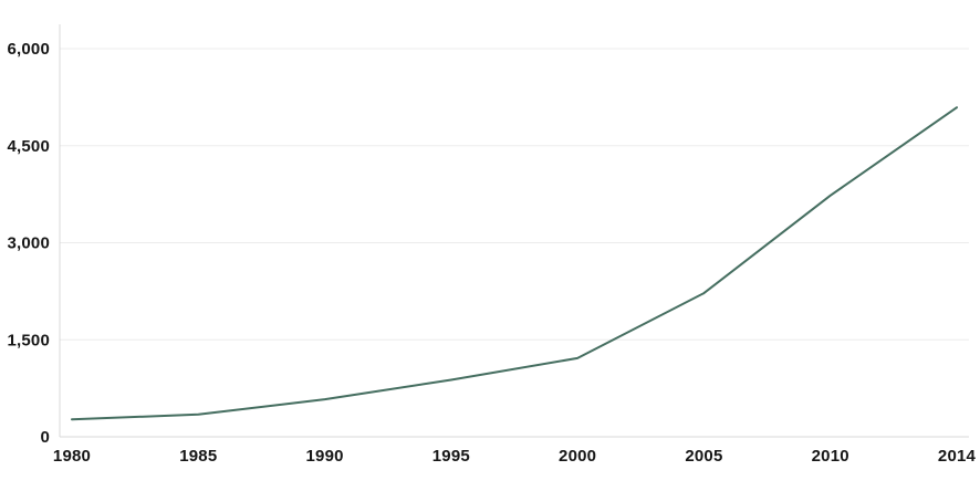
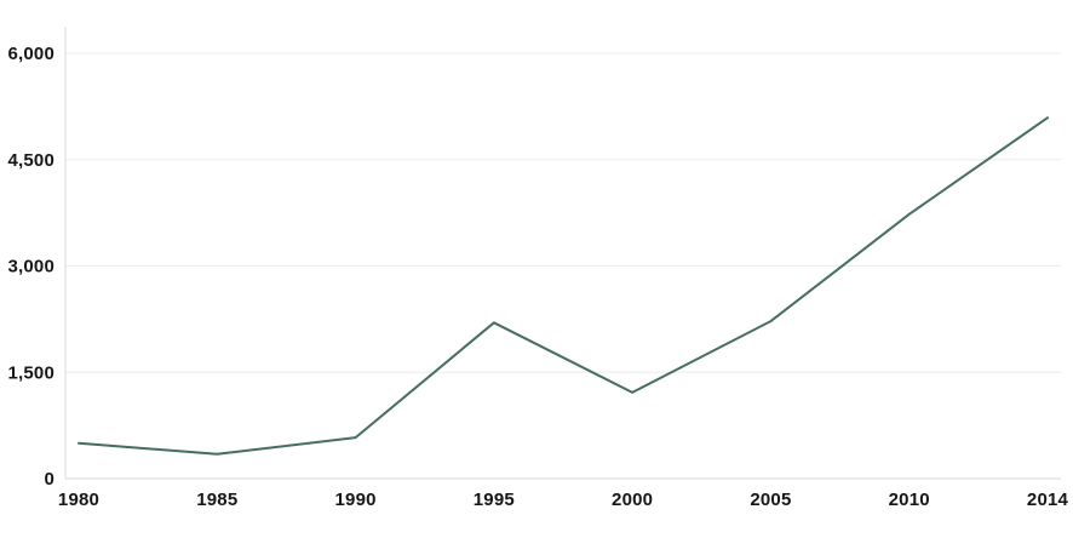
1980: 300 -> 500
1995: 900 -> 2200
